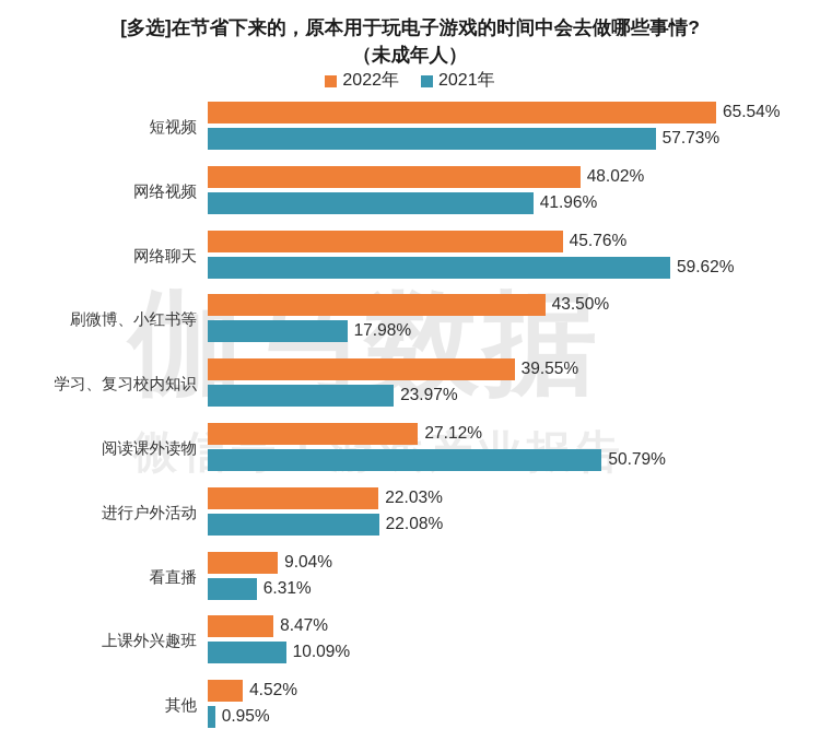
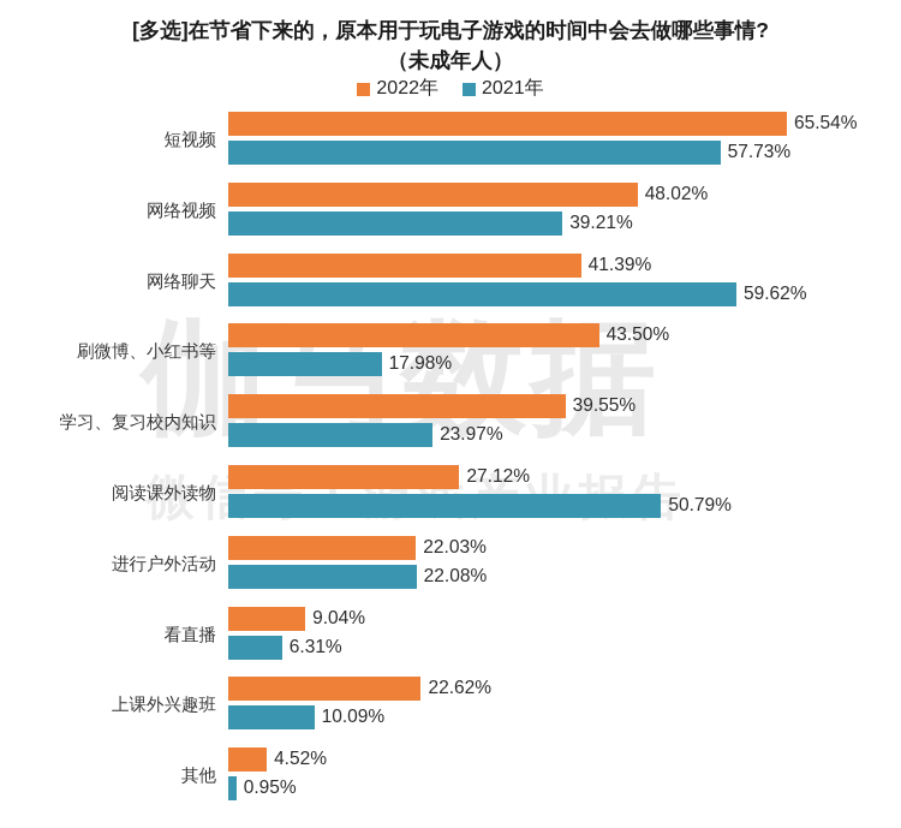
2021年/网络视频: 41.96% -> 39.21%
2022年/网络聊天: 45.76% -> 41.39%
2022年/上课外兴趣班: 8.47% -> 22.62%
